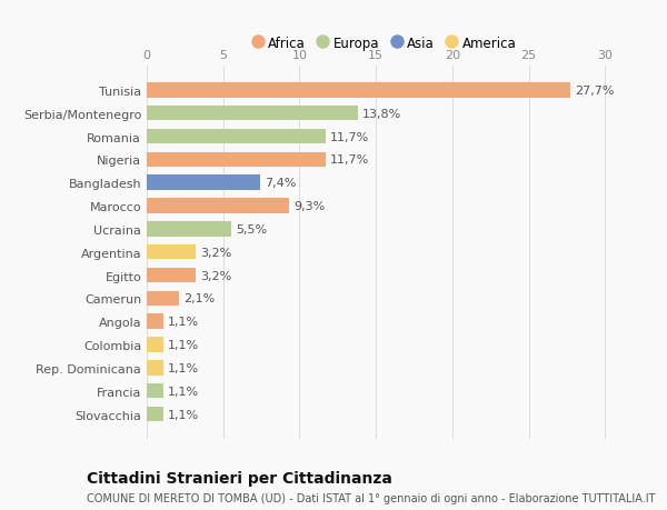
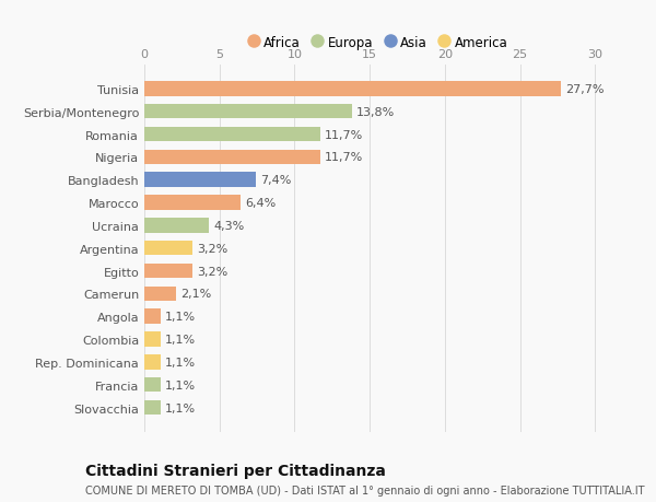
Marocco: 9,3% -> 6,4%
Ucraina: 5,5% -> 4,3%
